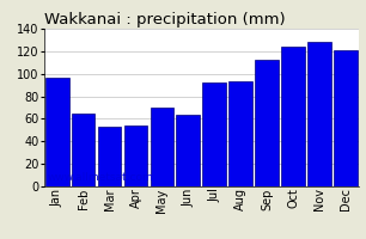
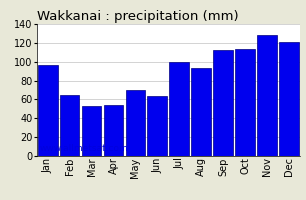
Jul: 92 -> 100
Oct: 124 -> 114
